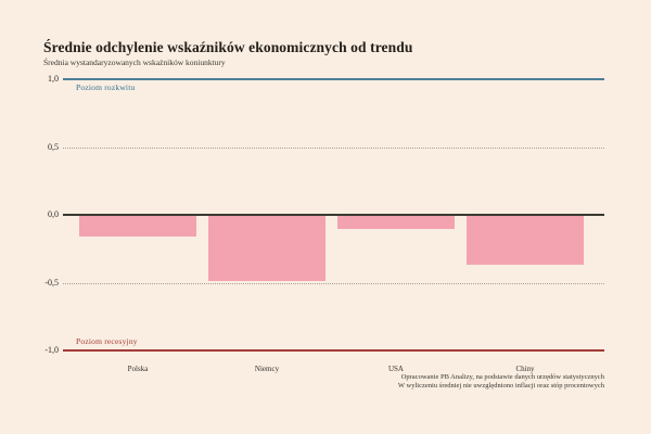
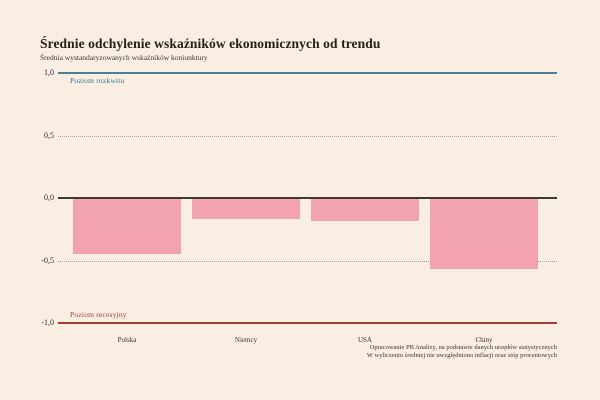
Polska: -0,16 -> -0,45
Niemcy: -0,49 -> -0,17
USA: -0,10 -> -0,18
Chiny: -0,37 -> -0,57
